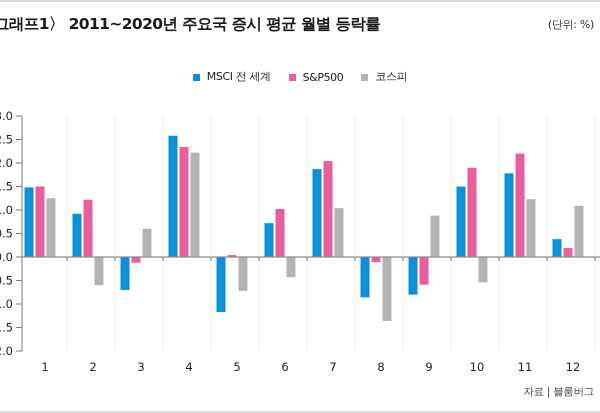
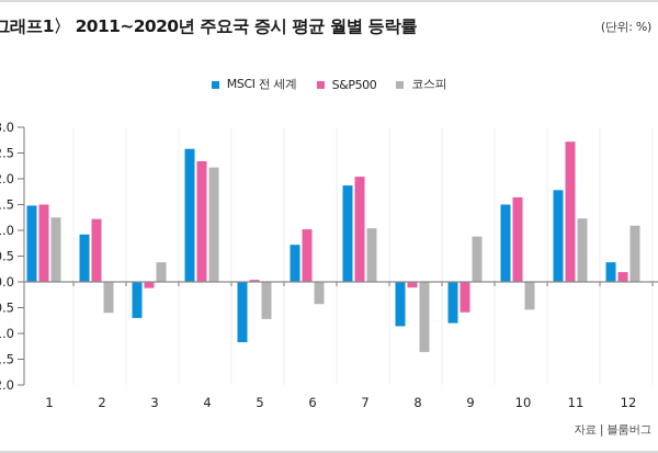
코스피/3: 0.6 -> 0.4
S&P500/10: 1.9 -> 1.6
S&P500/11: 2.2 -> 2.7
